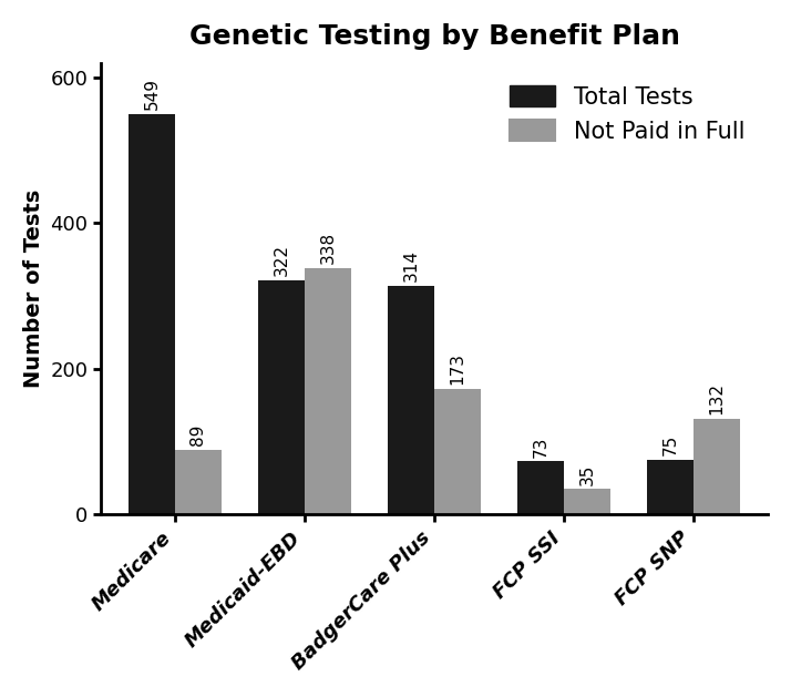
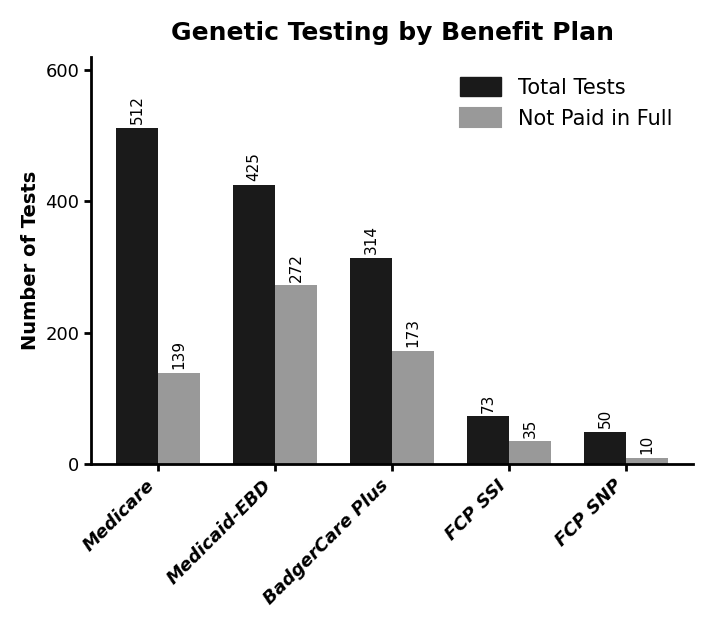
Total Tests/Medicare: 549 -> 512
Not Paid in Full/Medicare: 89 -> 139
Total Tests/Medicaid-EBD: 322 -> 425
Not Paid in Full/Medicaid-EBD: 338 -> 272
Total Tests/FCP SNP: 75 -> 50
Not Paid in Full/FCP SNP: 132 -> 10
